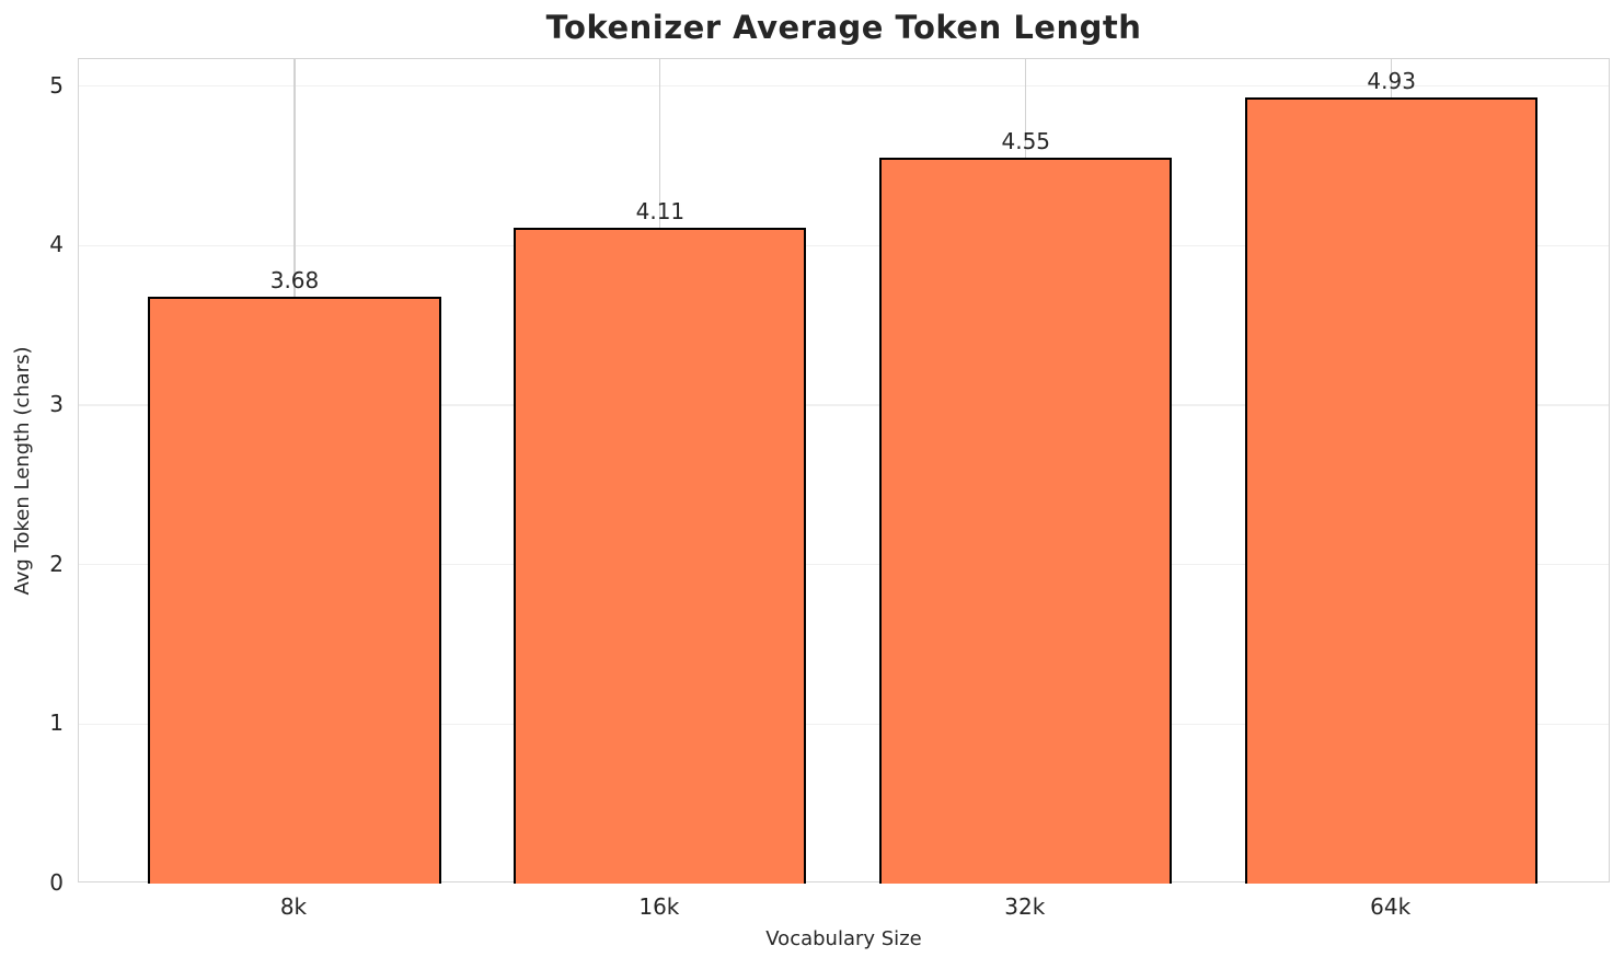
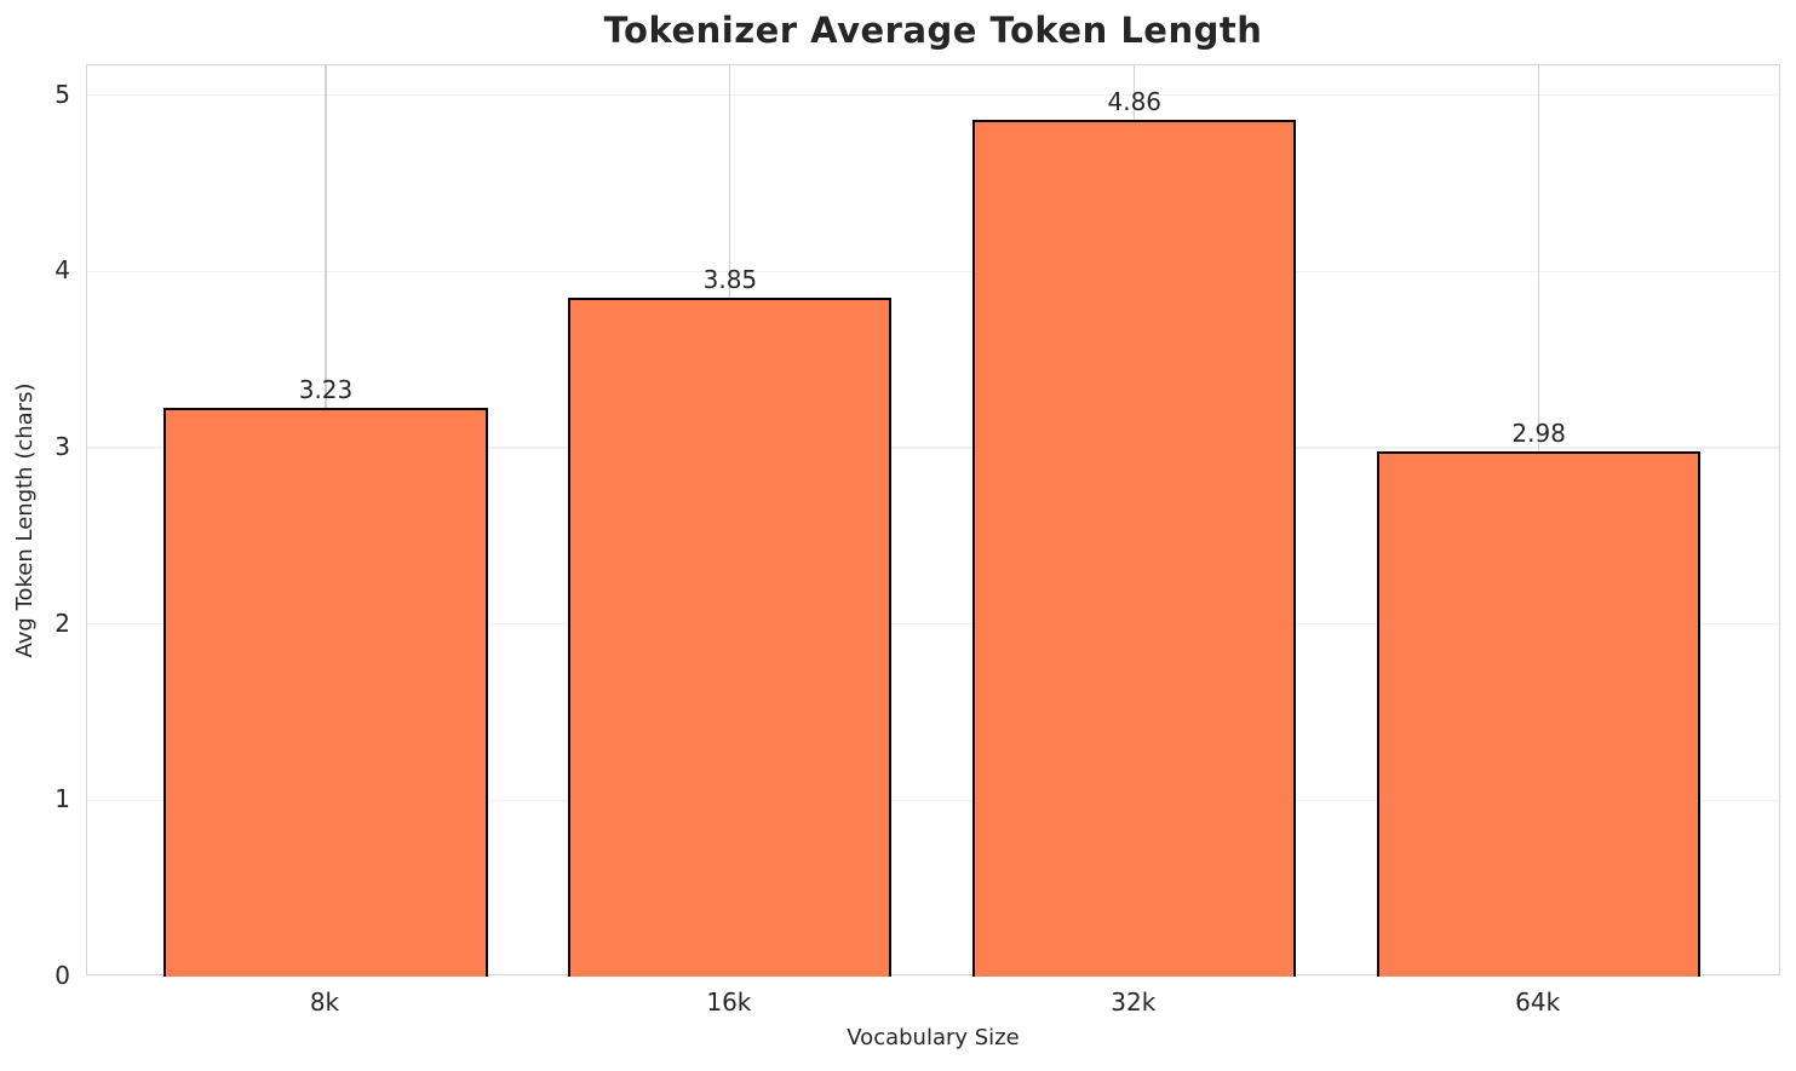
8k: 3.68 -> 3.23
16k: 4.11 -> 3.85
32k: 4.55 -> 4.86
64k: 4.93 -> 2.98
